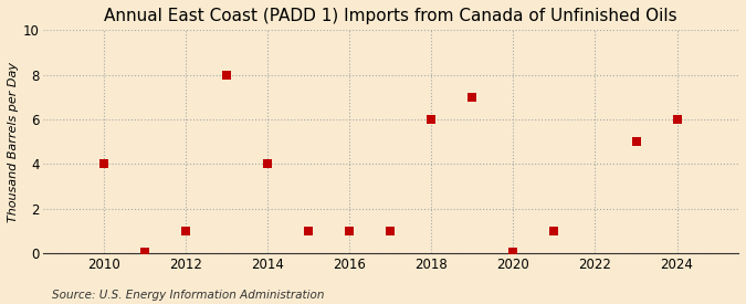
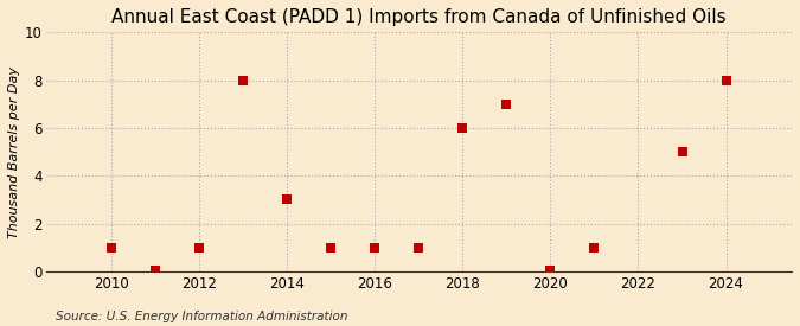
2010: 4.00 -> 1.00
2014: 4.00 -> 3.00
2024: 6.00 -> 8.00
